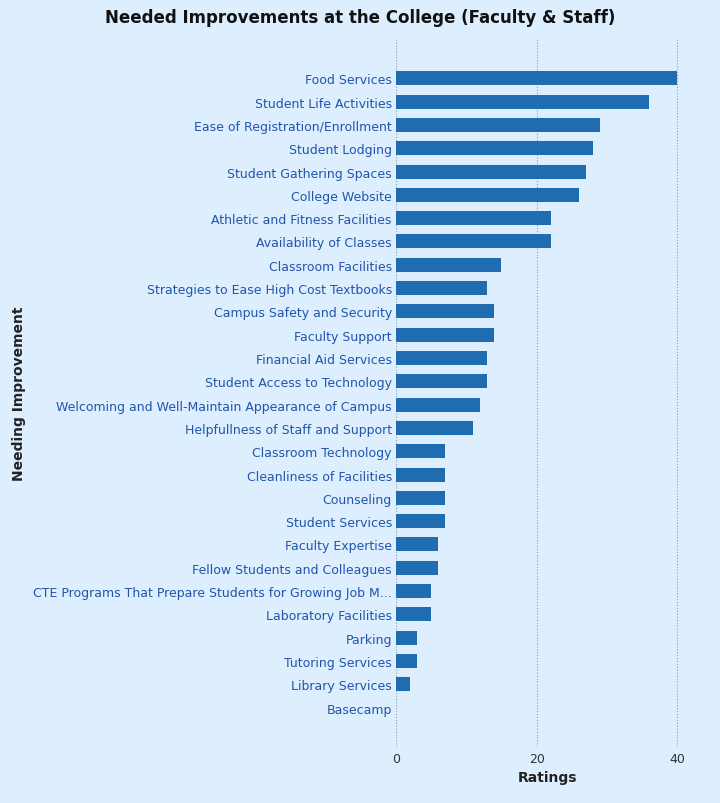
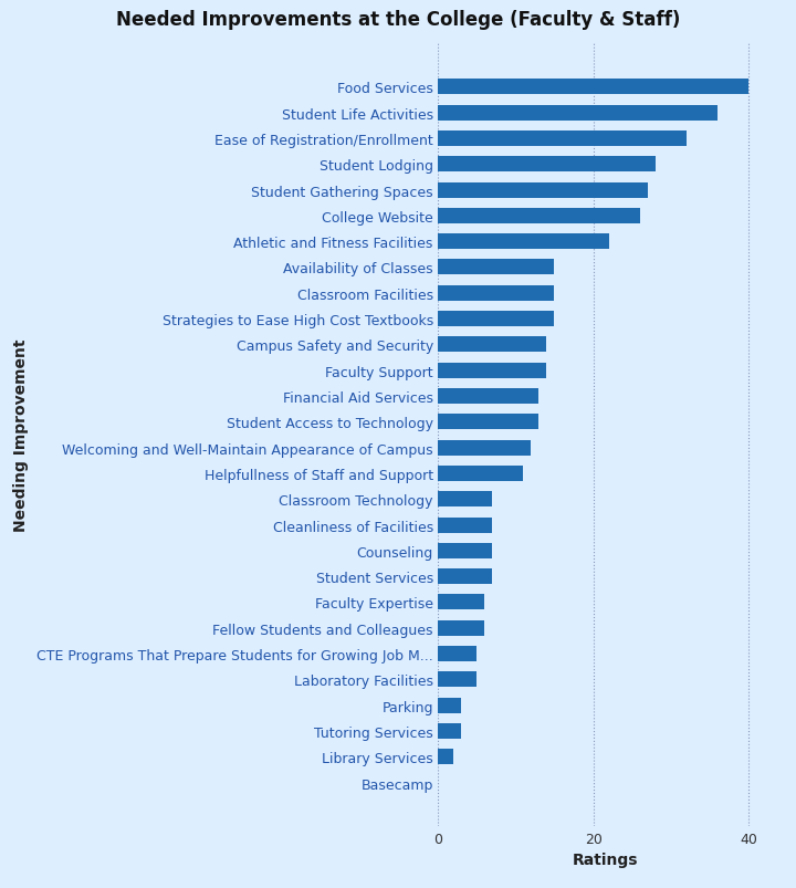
Ease of Registration/Enrollment: 29 -> 32
Availability of Classes: 22 -> 15
Strategies to Ease High Cost Textbooks: 13 -> 15
